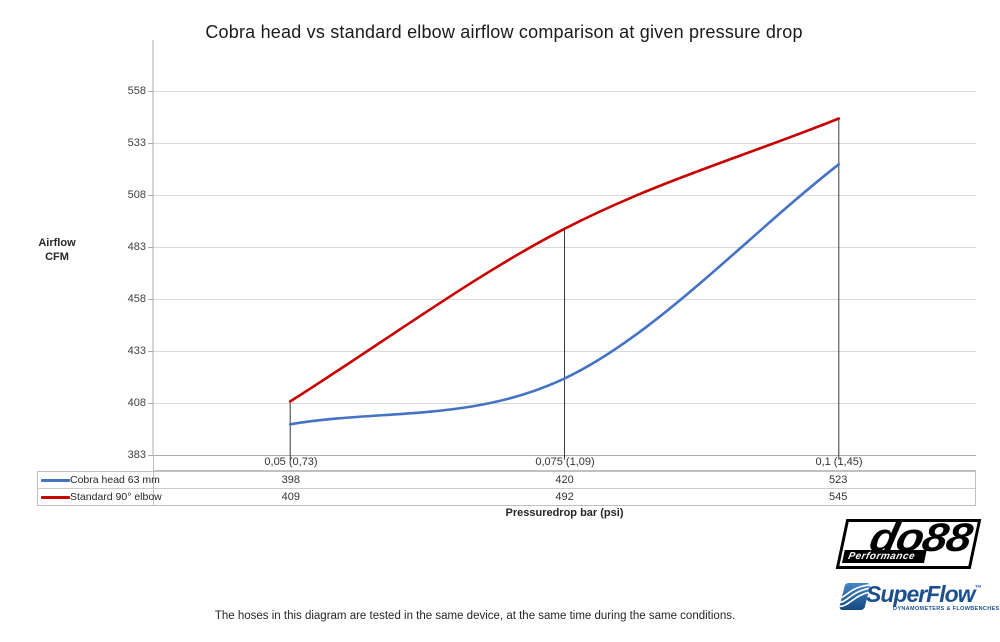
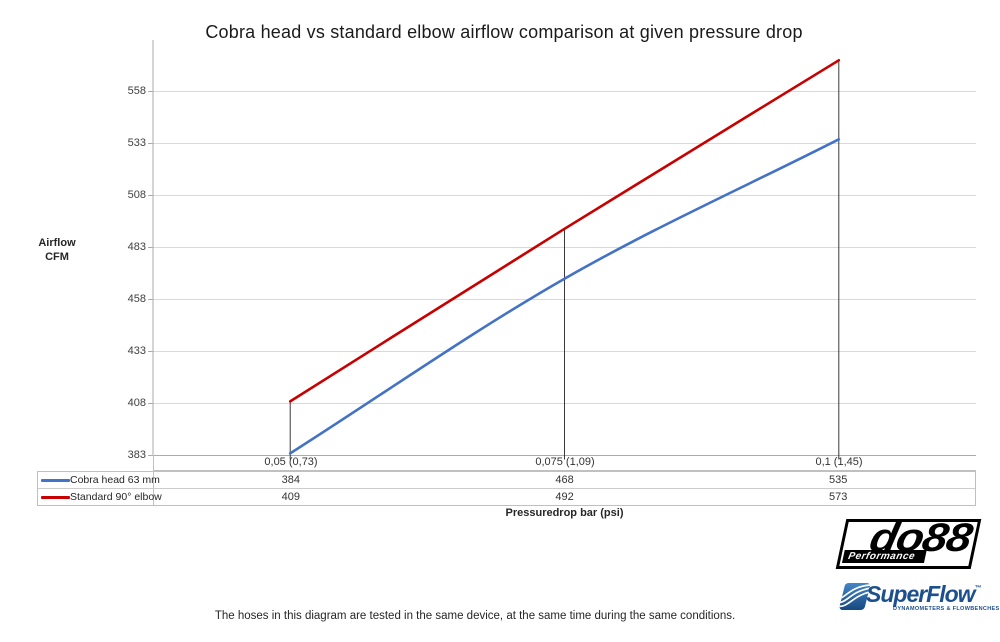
Cobra head 63 mm/0,05 (0,73): 398 -> 384
Cobra head 63 mm/0,075 (1,09): 420 -> 468
Cobra head 63 mm/0,1 (1,45): 523 -> 535
Standard 90° elbow/0,1 (1,45): 545 -> 573
